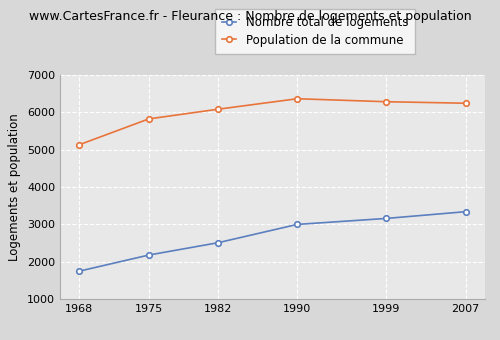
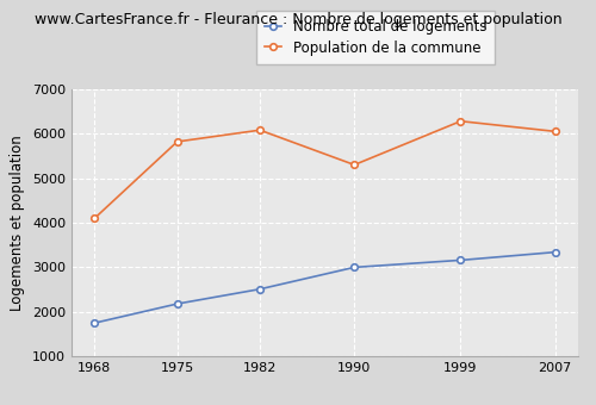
Population de la commune/1968: 5130 -> 4100
Population de la commune/1990: 6360 -> 5300
Population de la commune/2007: 6240 -> 6050
